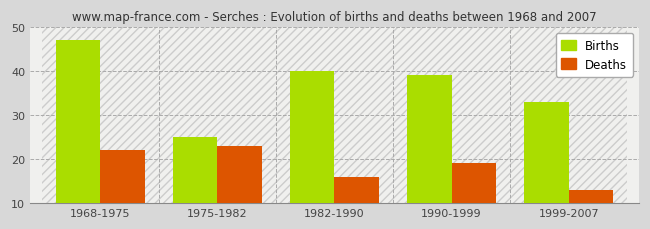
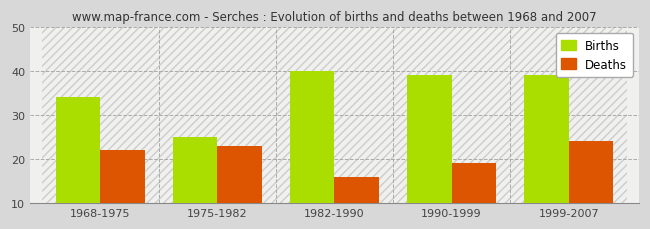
Births/1968-1975: 47 -> 34
Births/1999-2007: 33 -> 39
Deaths/1999-2007: 13 -> 24
